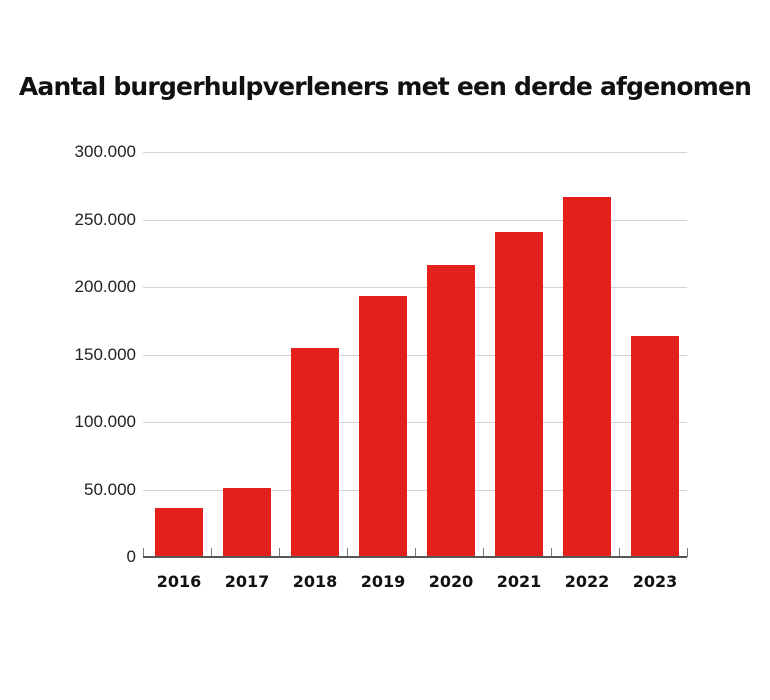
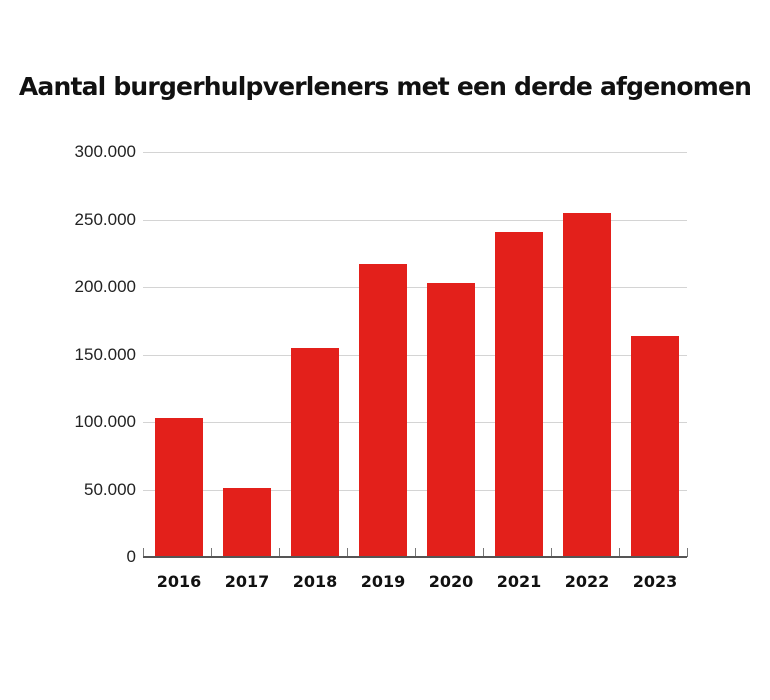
2016: 36000 -> 103000
2019: 193000 -> 217000
2020: 216000 -> 203000
2022: 267000 -> 255000
